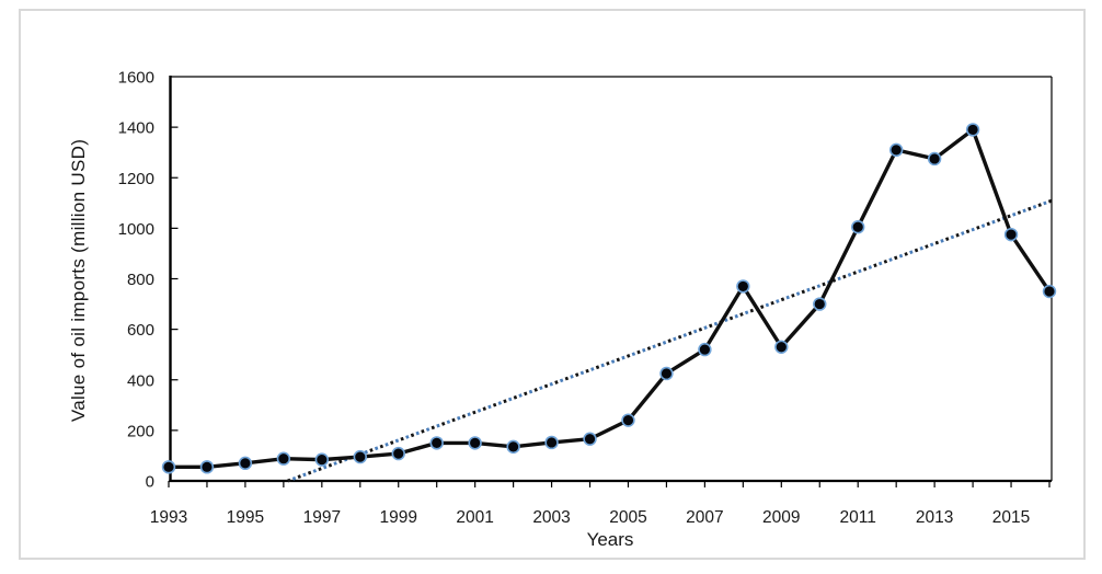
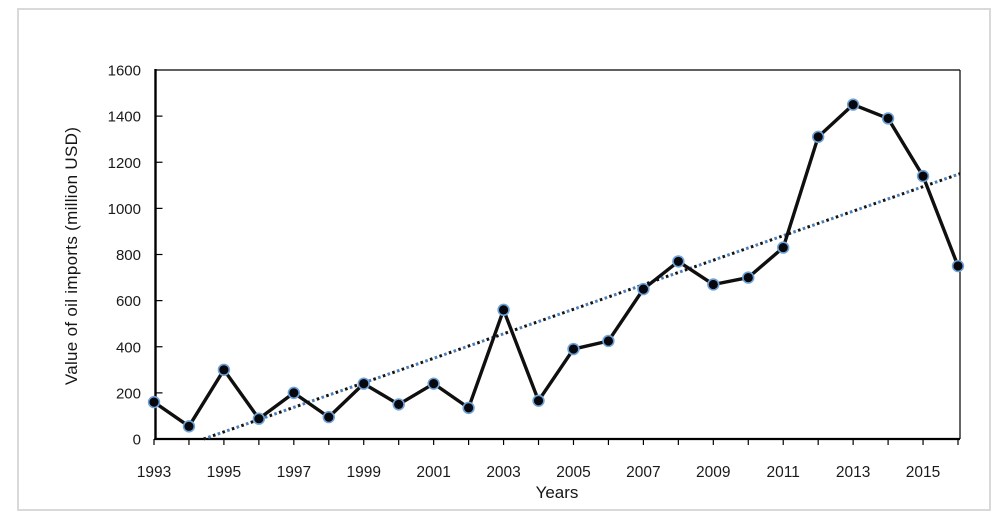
1993: 60 -> 160
1995: 70 -> 300
1997: 80 -> 200
1999: 110 -> 240
2001: 150 -> 240
2003: 150 -> 560
2005: 240 -> 390
2007: 520 -> 650
2009: 530 -> 670
2011: 1000 -> 830
2013: 1280 -> 1450
2015: 980 -> 1140
